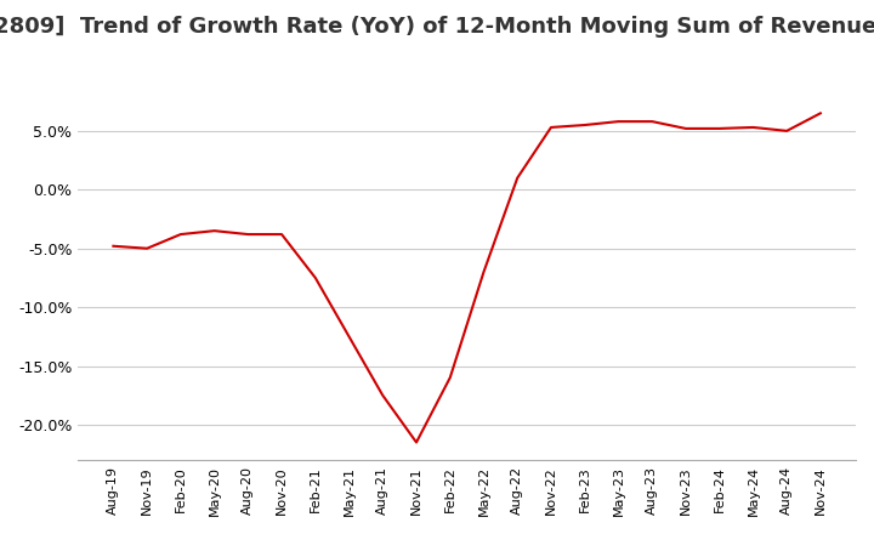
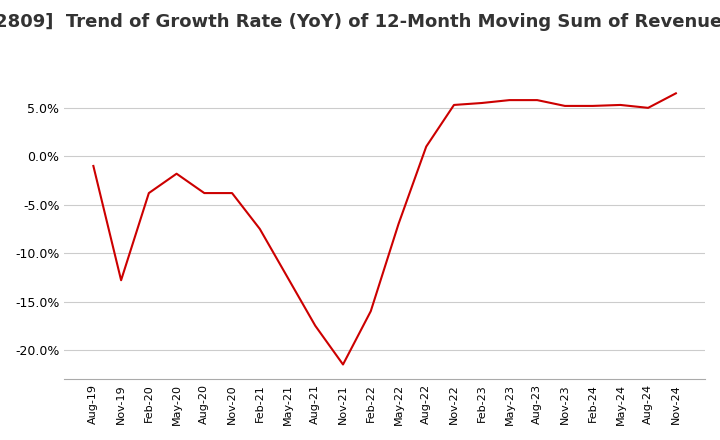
Aug-19: -4.8% -> -1.0%
Nov-19: -5.0% -> -12.8%
May-20: -3.5% -> -1.8%
